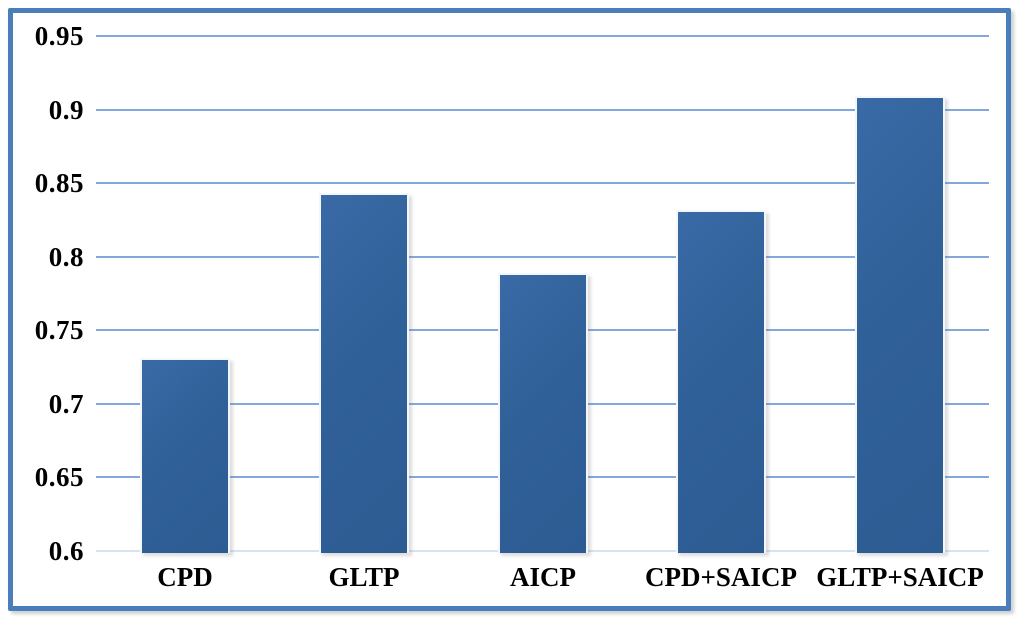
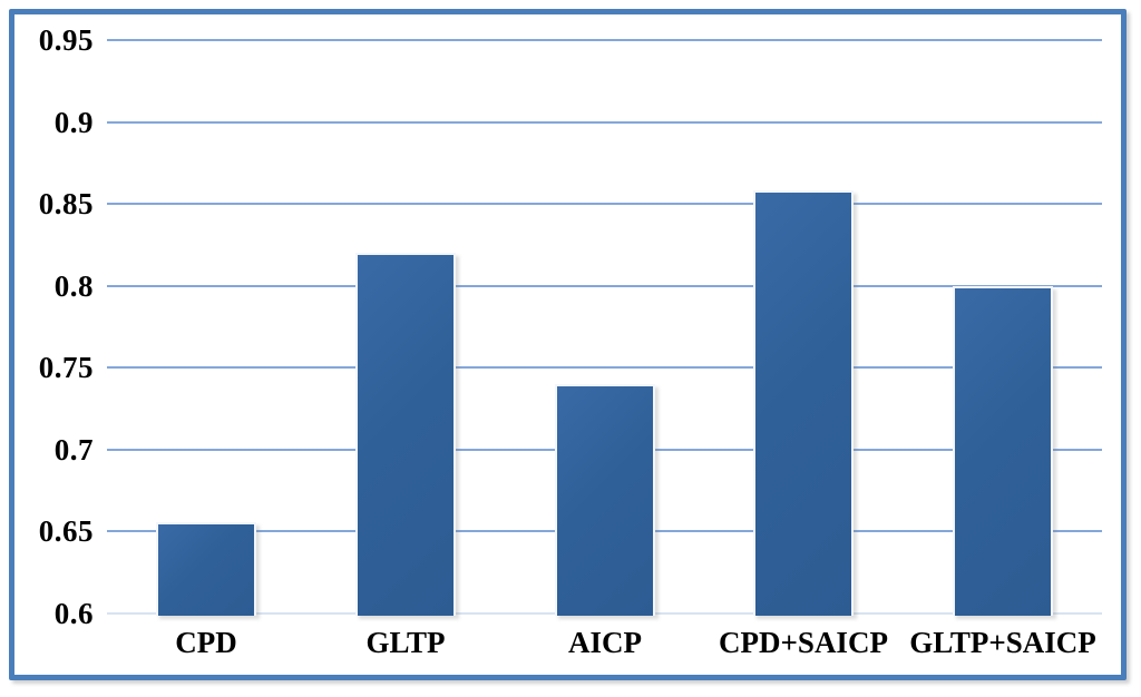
CPD: 0.731 -> 0.656
GLTP: 0.843 -> 0.820
AICP: 0.789 -> 0.740
CPD+SAICP: 0.832 -> 0.858
GLTP+SAICP: 0.909 -> 0.800
